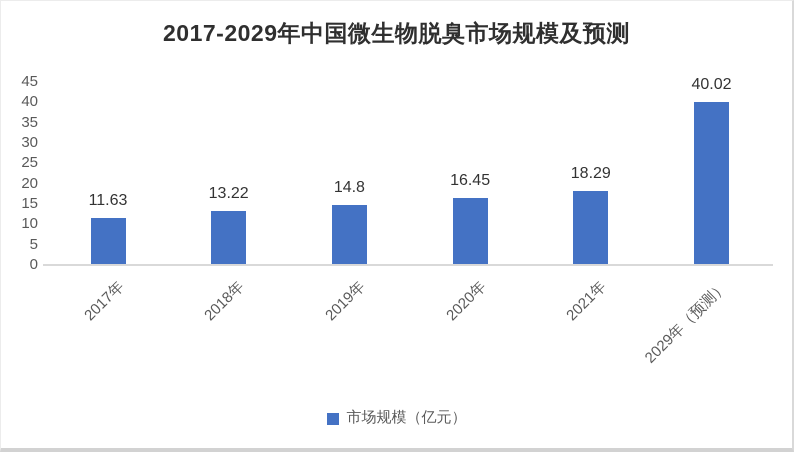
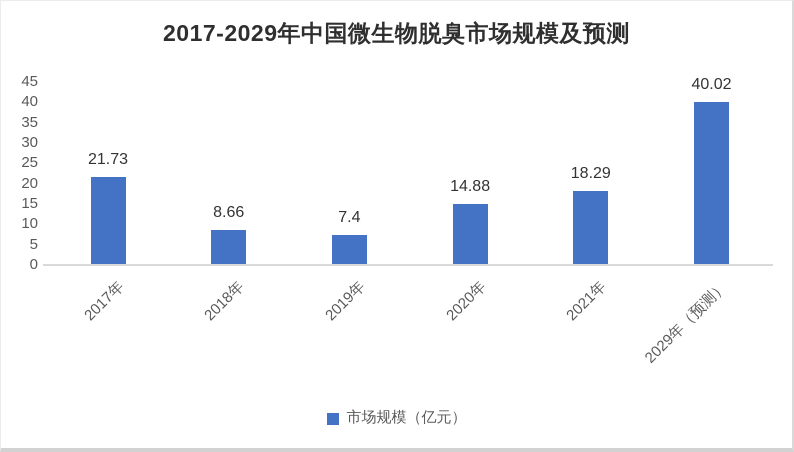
2017年: 11.63 -> 21.73
2018年: 13.22 -> 8.66
2019年: 14.8 -> 7.4
2020年: 16.45 -> 14.88
